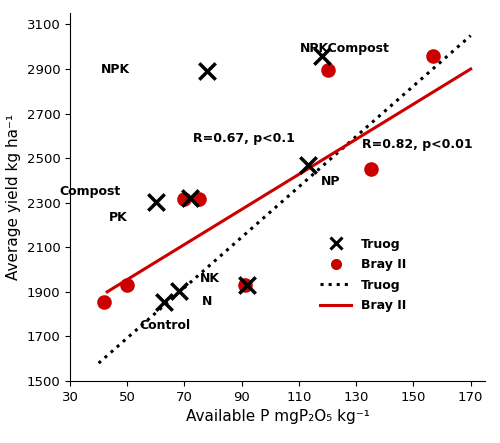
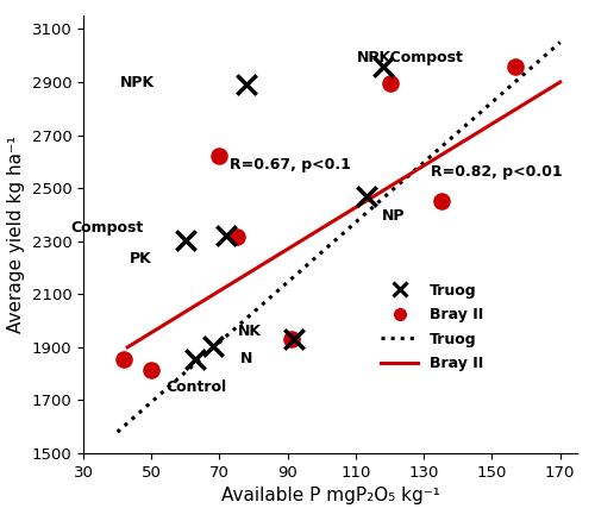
Bray II/50: 1930 -> 1815
Bray II/70: 2315 -> 2620
